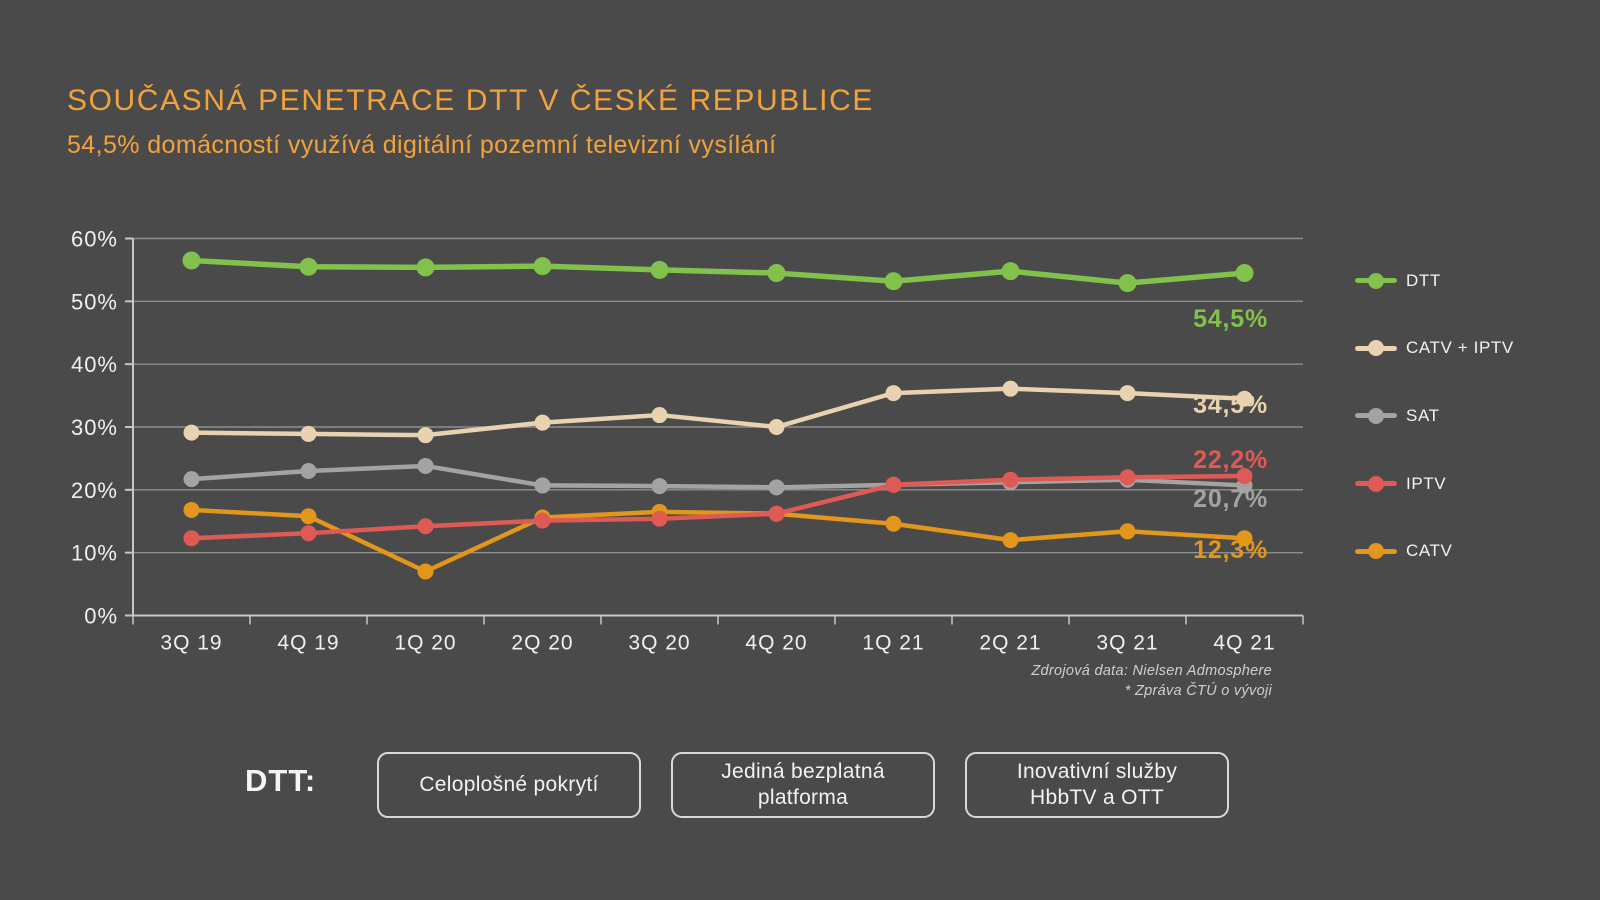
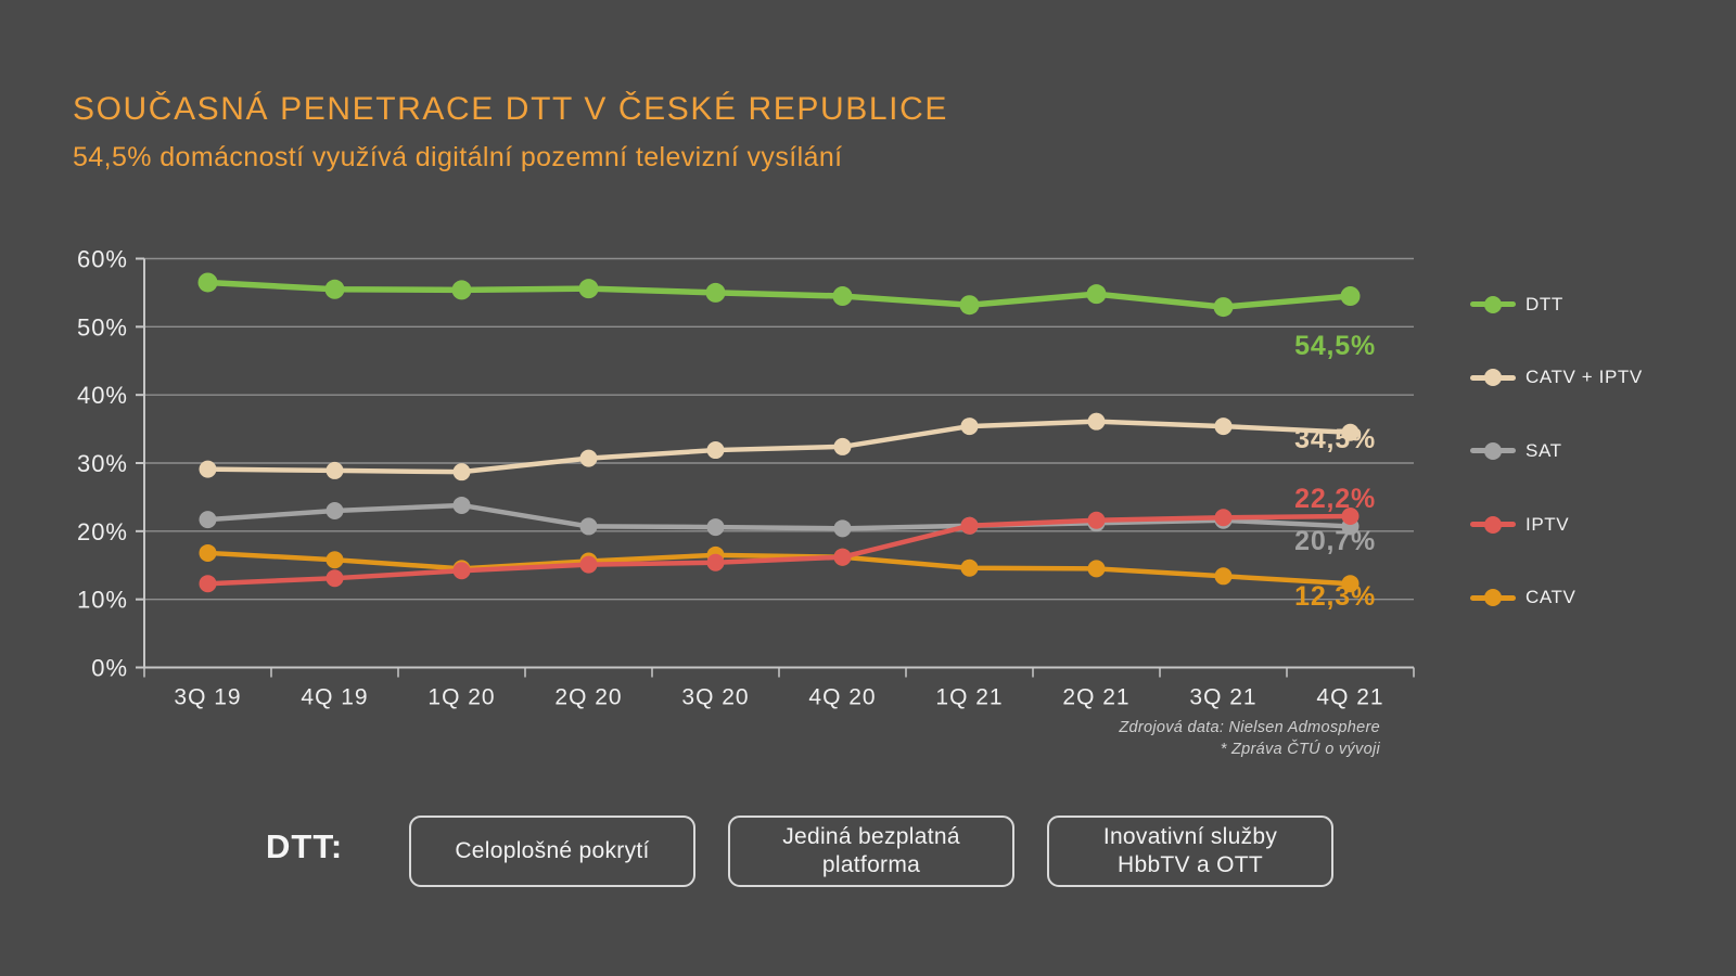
CATV/1Q 20: 7% -> 14%
CATV + IPTV/4Q 20: 30% -> 32%
CATV/2Q 21: 12% -> 14%
